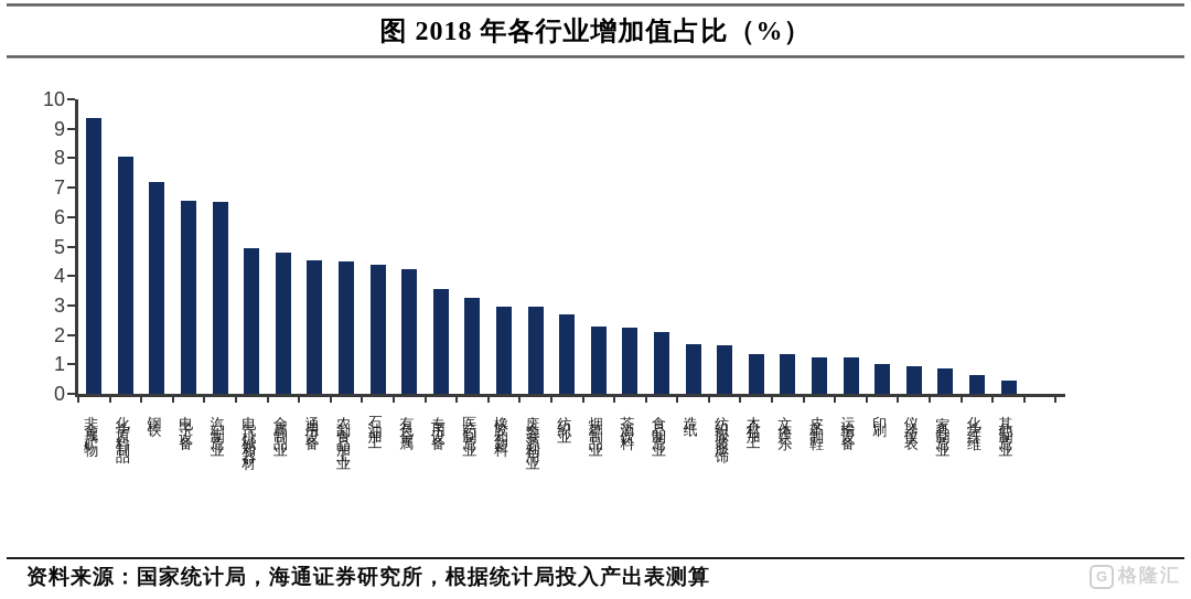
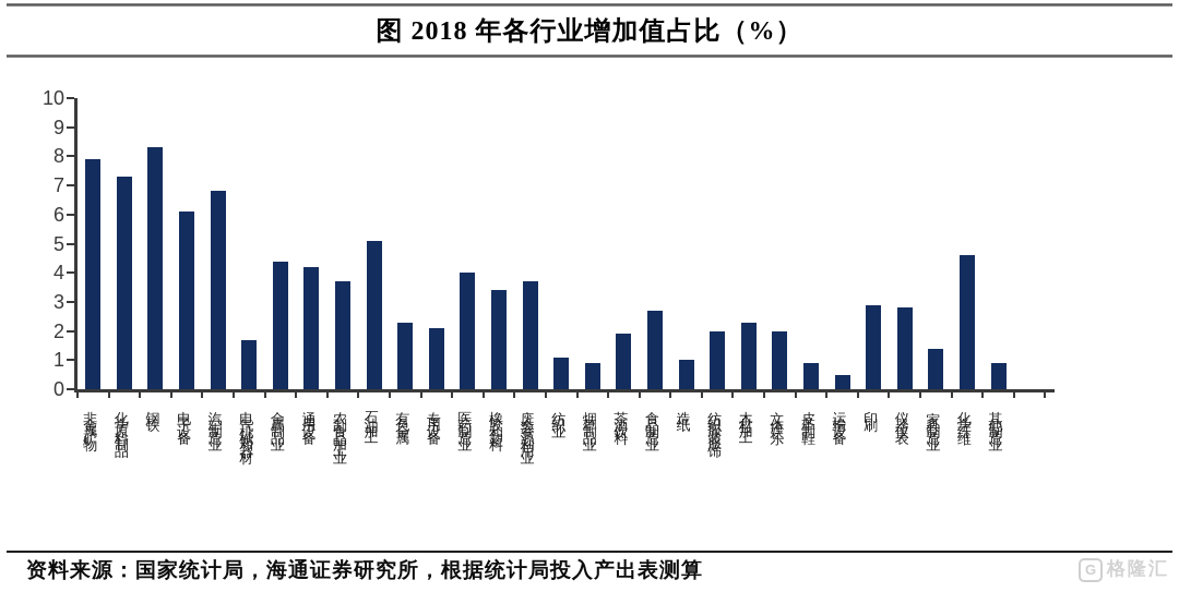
非金属矿物: 9.3 -> 7.9
化学原料制品: 8.1 -> 7.3
钢铁: 7.2 -> 8.3
电子设备: 6.5 -> 6.1
汽车制造业: 6.5 -> 6.8
电气机械和器材: 5.0 -> 1.7
金属制品业: 4.8 -> 4.4
通用设备: 4.5 -> 4.2
农副食品加工业: 4.5 -> 3.7
石油加工: 4.4 -> 5.1
有色金属: 4.2 -> 2.3
专用设备: 3.5 -> 2.1
医药制造业: 3.2 -> 4.0
橡胶和塑料: 3.0 -> 3.4
废弃资源利用业: 3.0 -> 3.7
纺织业: 2.7 -> 1.1
烟草制品业: 2.3 -> 0.9
茶酒饮料: 2.2 -> 1.9
食品制造业: 2.1 -> 2.7
造纸: 1.7 -> 1.0
纺织服装服饰: 1.6 -> 2.0
木材加工: 1.4 -> 2.3
文体娱乐: 1.4 -> 2.0
皮革制鞋: 1.2 -> 0.9
运输设备: 1.2 -> 0.5
印刷: 1.0 -> 2.9
仪器仪表: 0.9 -> 2.8
家具制造业: 0.8 -> 1.4
化学纤维: 0.7 -> 4.6
其他制造业: 0.5 -> 0.9
